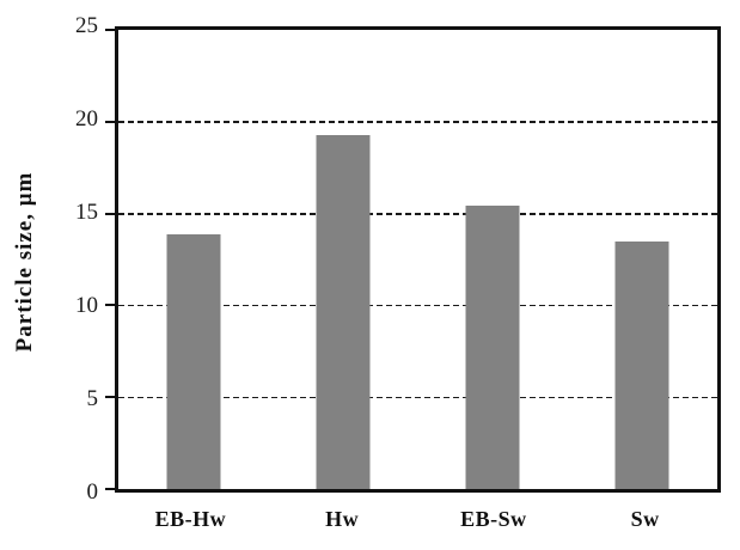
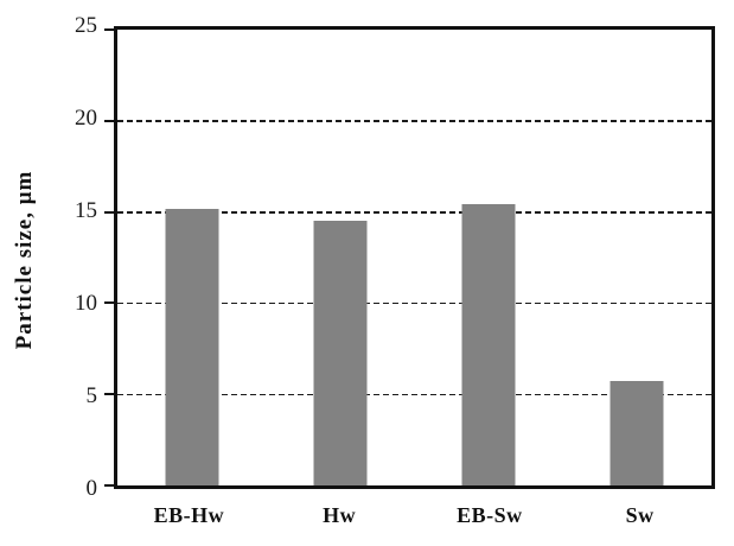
EB-Hw: 13.9 -> 15.2
Hw: 19.3 -> 14.5
Sw: 13.5 -> 5.7
